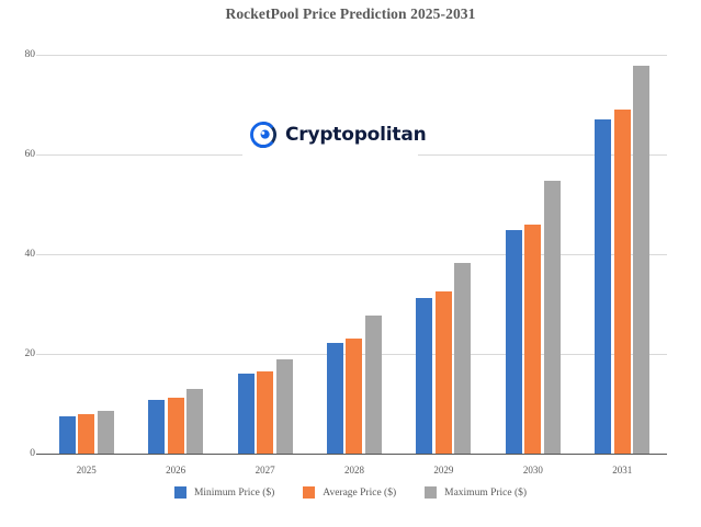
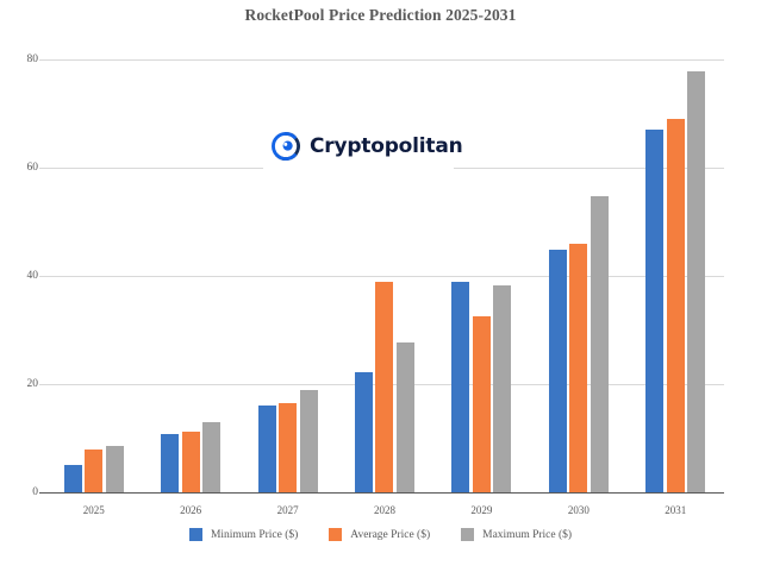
Minimum Price ($)/2025: 8 -> 5
Average Price ($)/2028: 23 -> 39
Minimum Price ($)/2029: 31 -> 39
